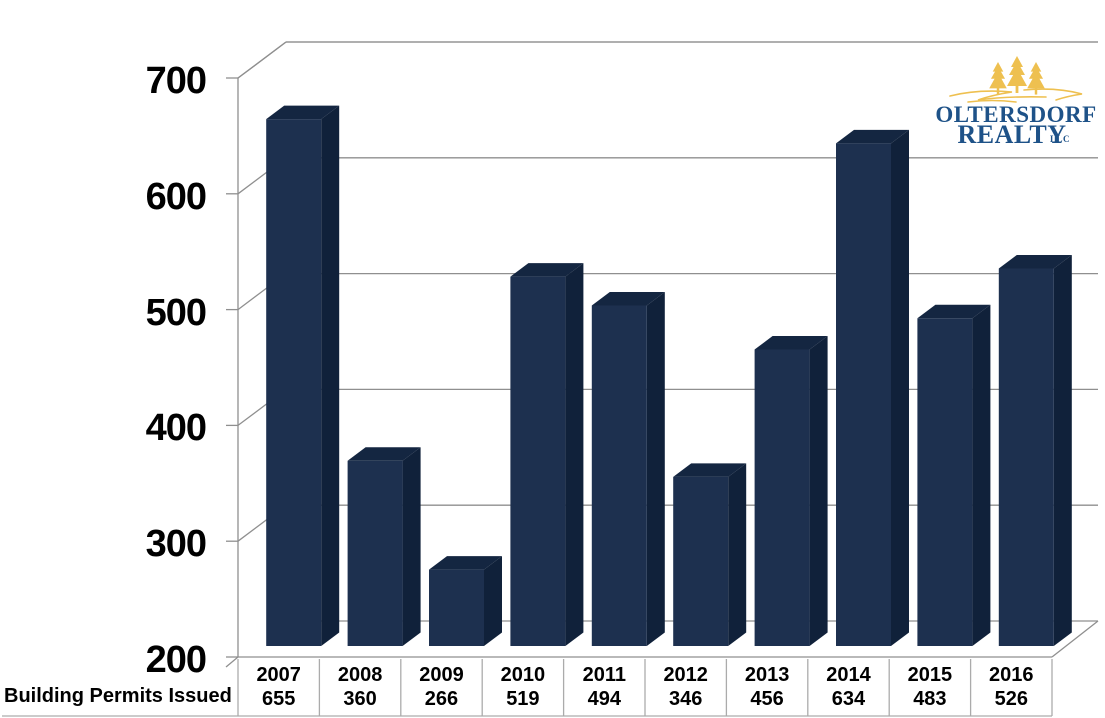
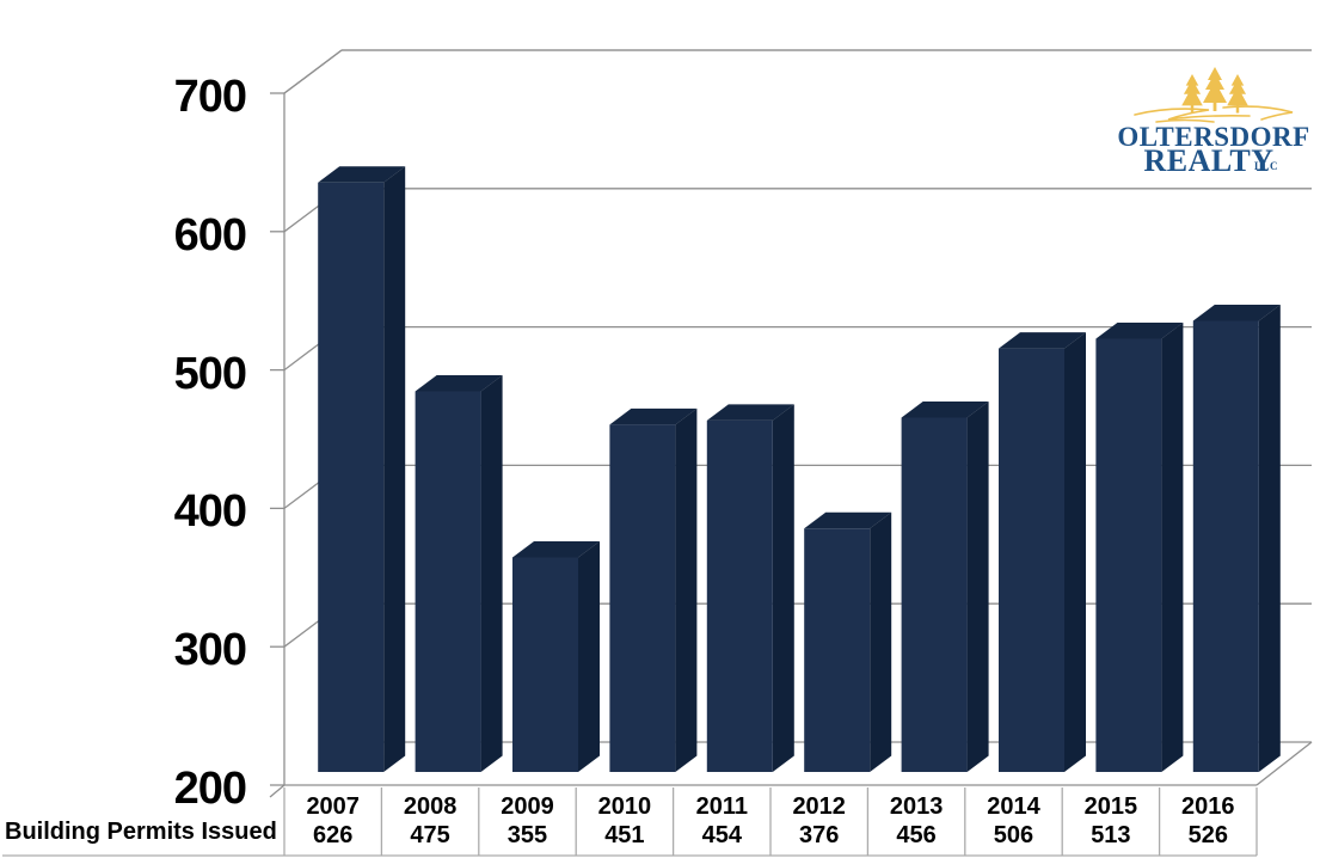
2007: 655 -> 626
2008: 360 -> 475
2009: 266 -> 355
2010: 519 -> 451
2011: 494 -> 454
2012: 346 -> 376
2014: 634 -> 506
2015: 483 -> 513
